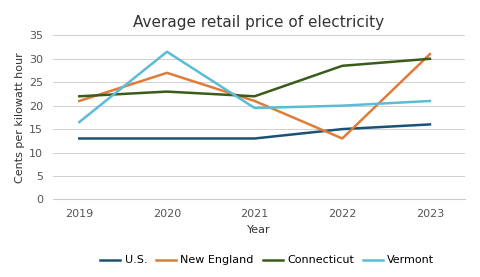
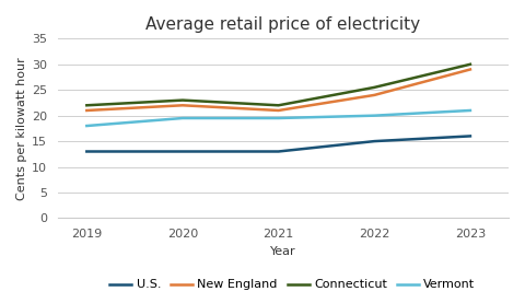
Vermont/2019: 16.5 -> 18.0
New England/2020: 27 -> 22
Vermont/2020: 31.5 -> 19.5
New England/2022: 13 -> 24
Connecticut/2022: 28.5 -> 25.5
New England/2023: 31 -> 29
